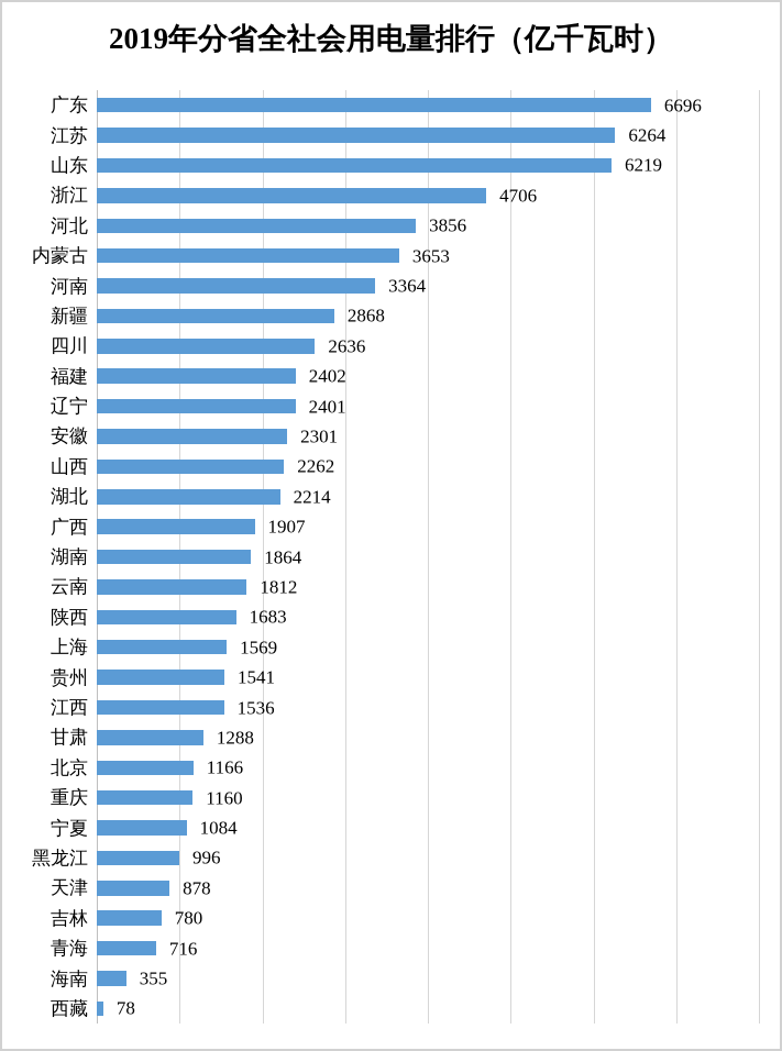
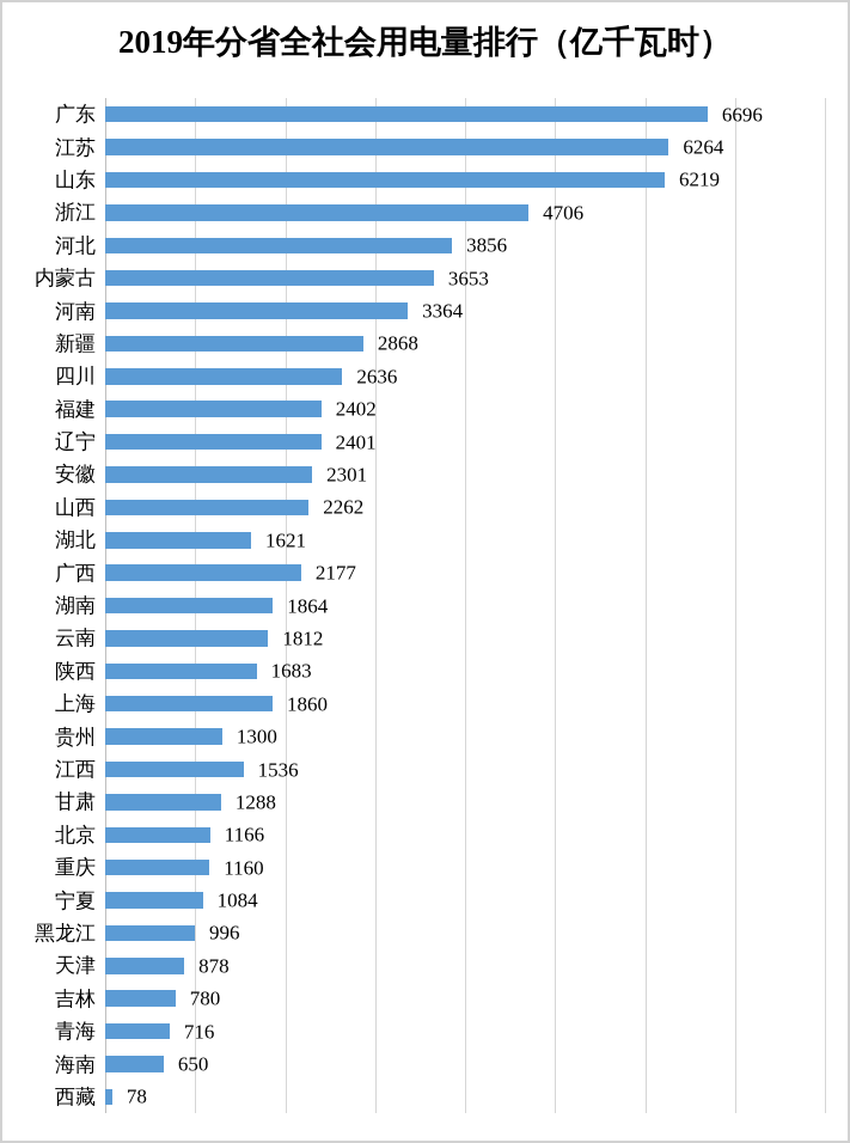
湖北: 2214 -> 1621
广西: 1907 -> 2177
上海: 1569 -> 1860
贵州: 1541 -> 1300
海南: 355 -> 650
